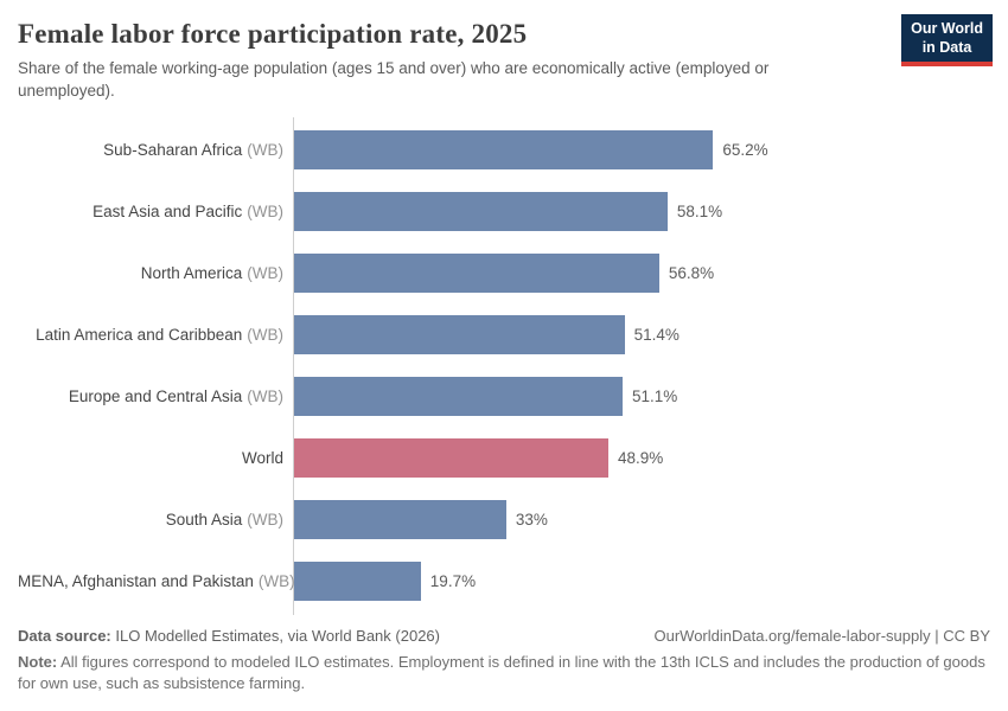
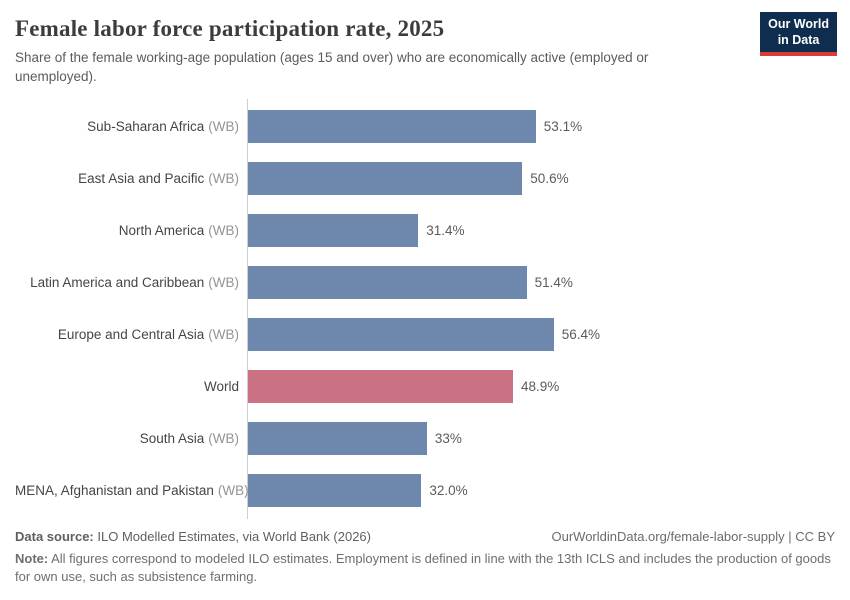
Sub-Saharan Africa: 65.2% -> 53.1%
East Asia and Pacific: 58.1% -> 50.6%
North America: 56.8% -> 31.4%
Europe and Central Asia: 51.1% -> 56.4%
MENA, Afghanistan and Pakistan: 19.7% -> 32.0%
